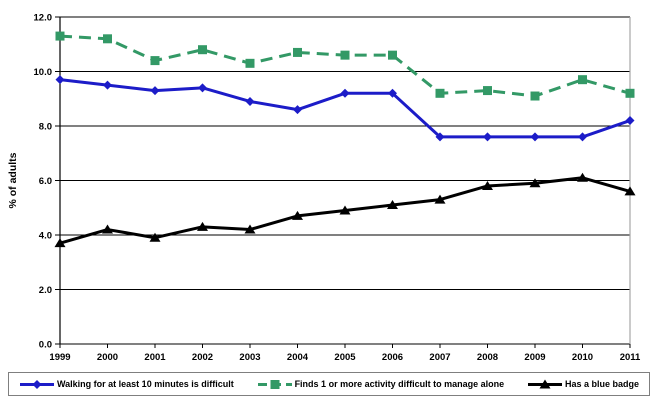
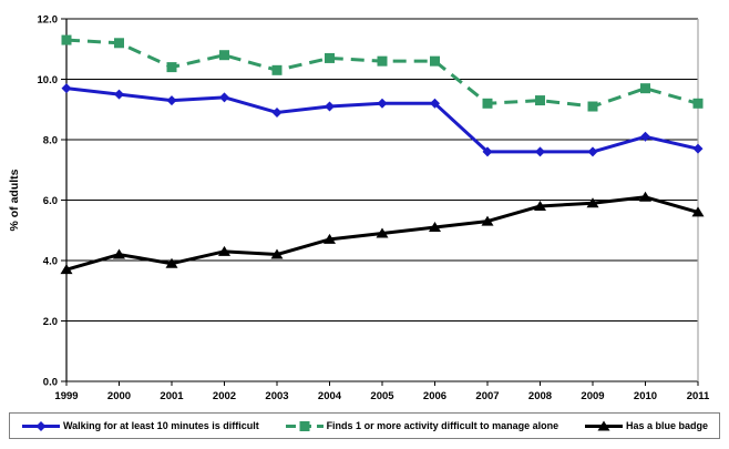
Walking for at least 10 minutes is difficult/2004: 8.6 -> 9.1
Walking for at least 10 minutes is difficult/2010: 7.6 -> 8.1
Walking for at least 10 minutes is difficult/2011: 8.2 -> 7.7
